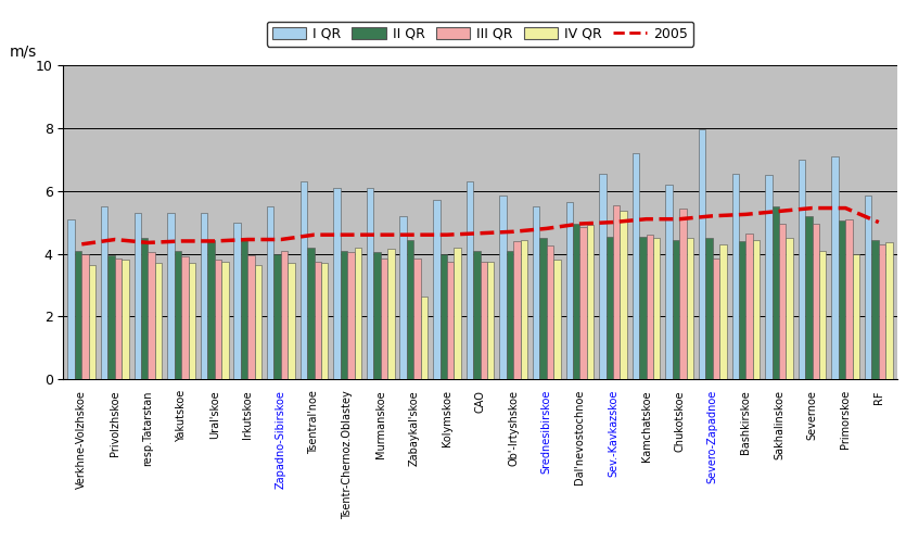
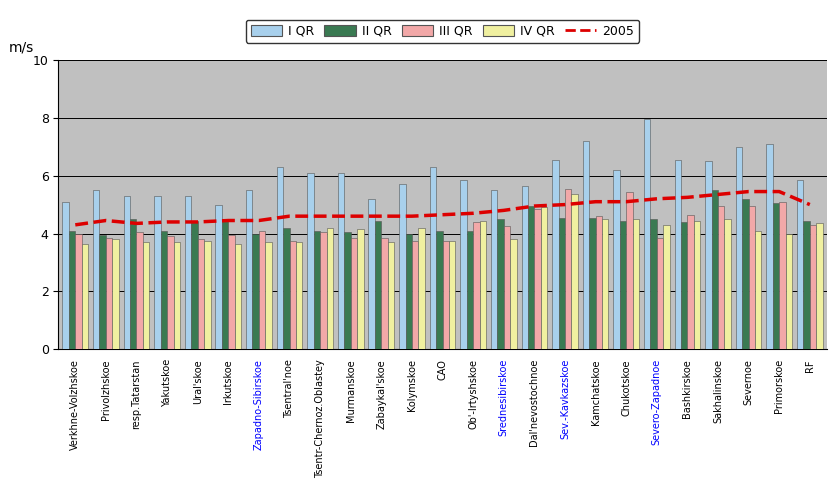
IV QR/Zabaykal'skoe: 2.65 -> 3.70
